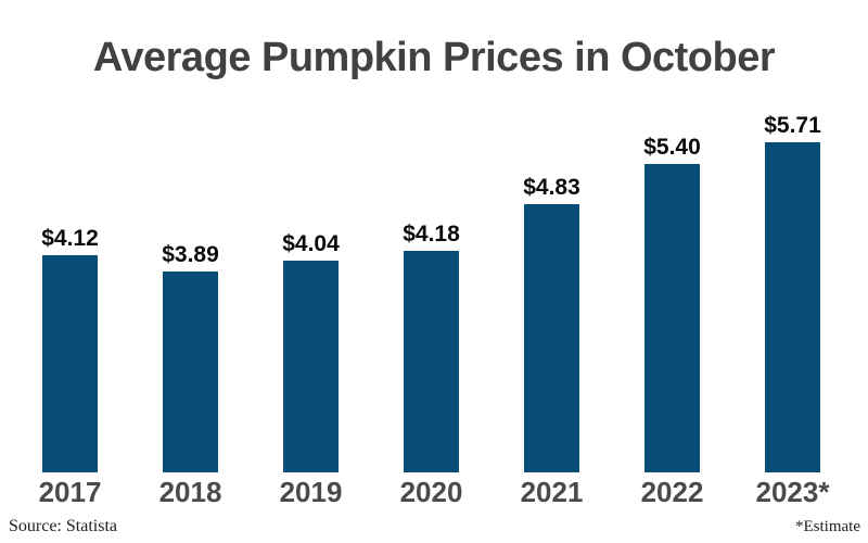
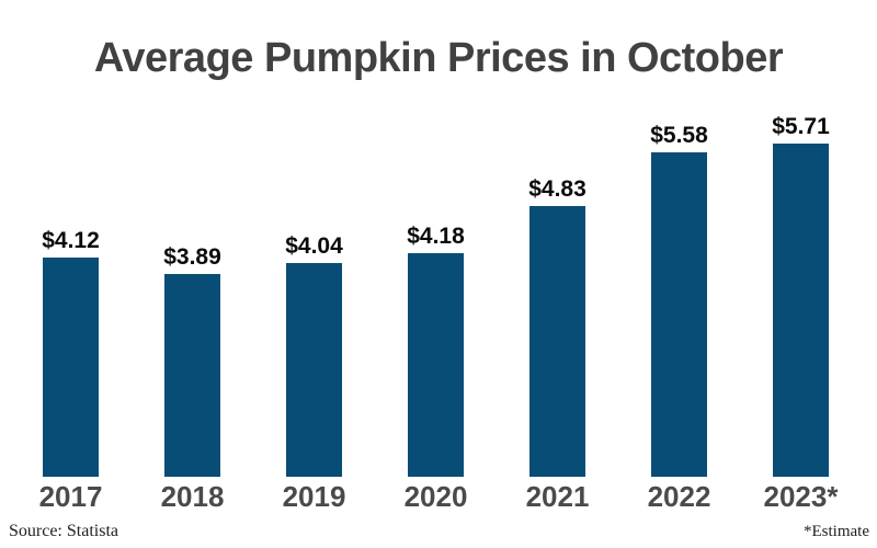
2022: $5.40 -> $5.58
